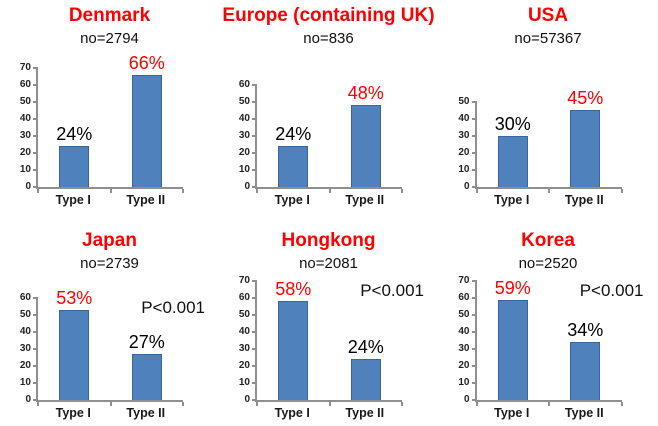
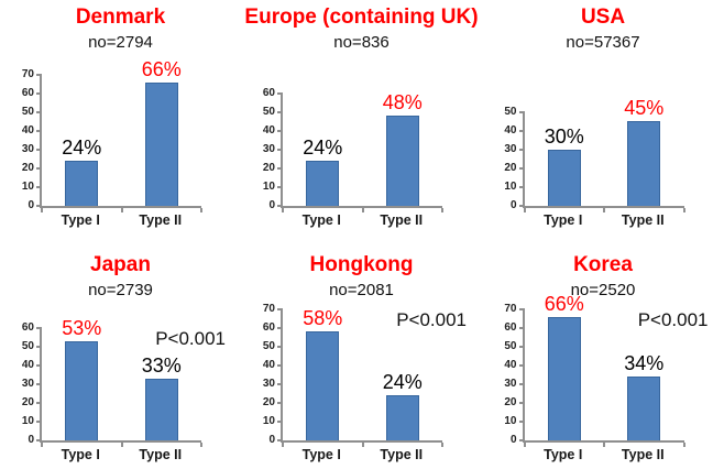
Japan/Type II: 27% -> 33%
Korea/Type I: 59% -> 66%
